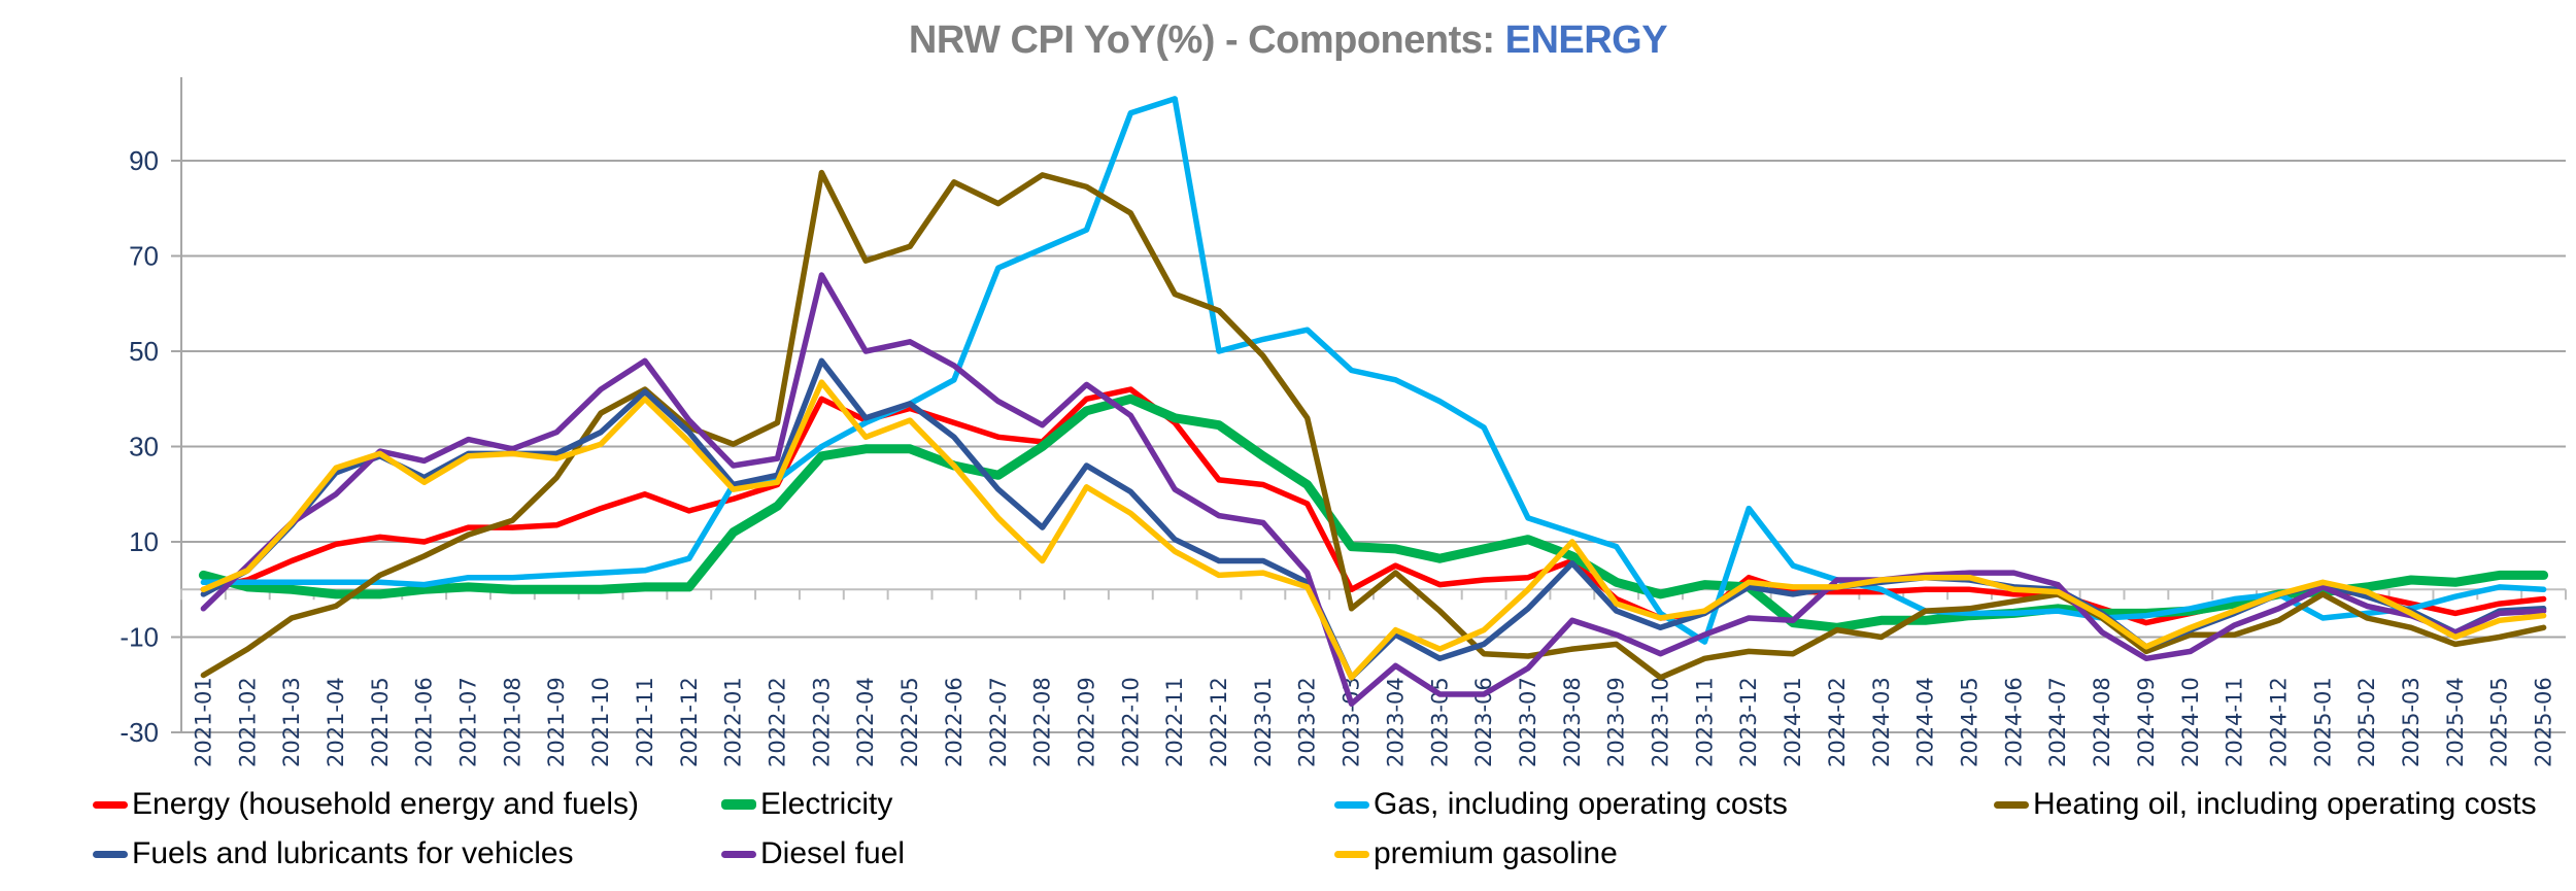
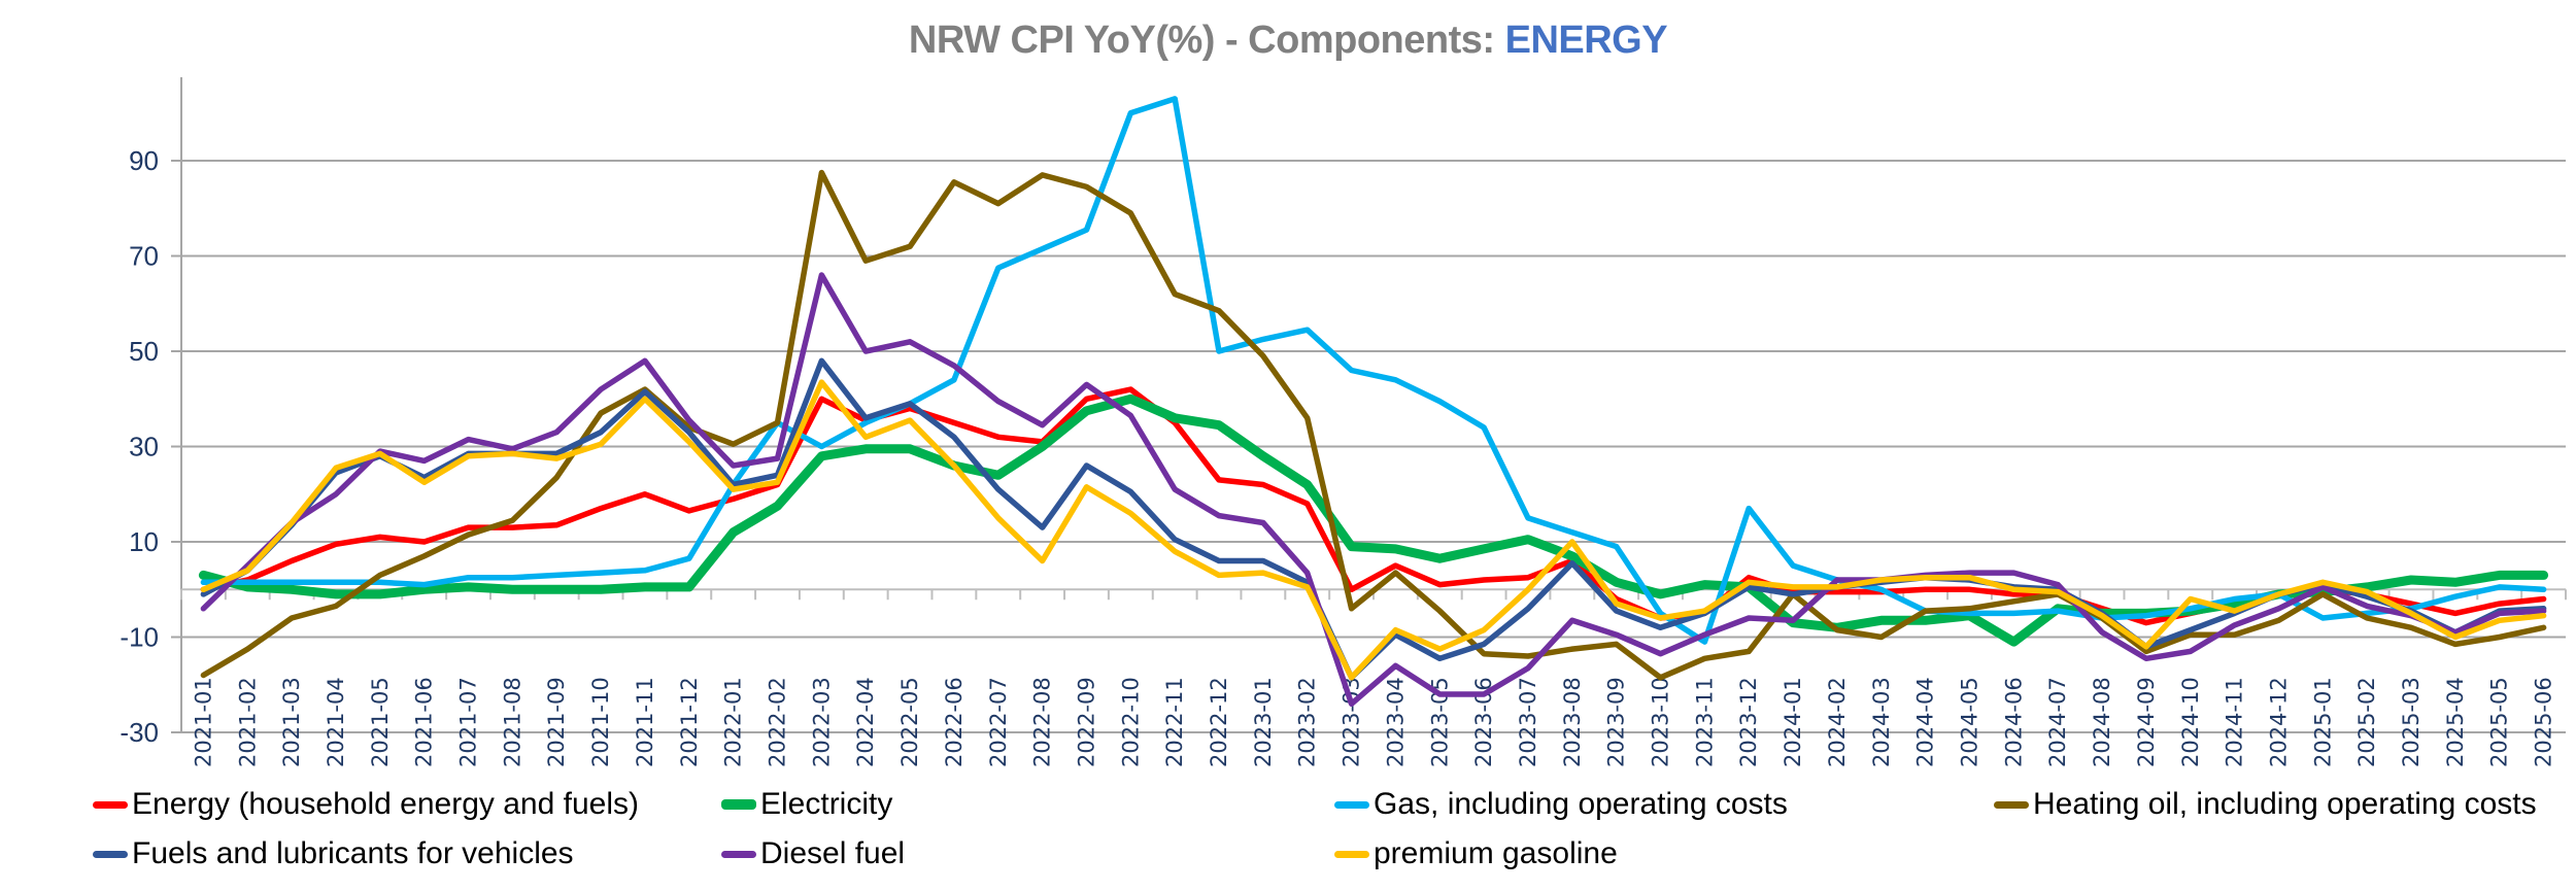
Gas, including operating costs/2022-02: 23 -> 35
Heating oil, including operating costs/2024-01: -14 -> -1
Electricity/2024-06: -5 -> -11
premium gasoline/2024-10: -8 -> -2
